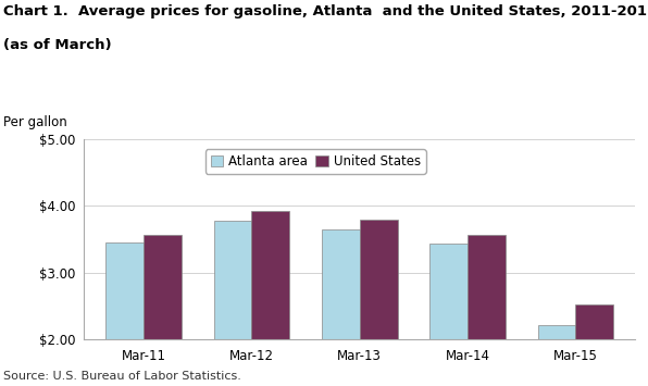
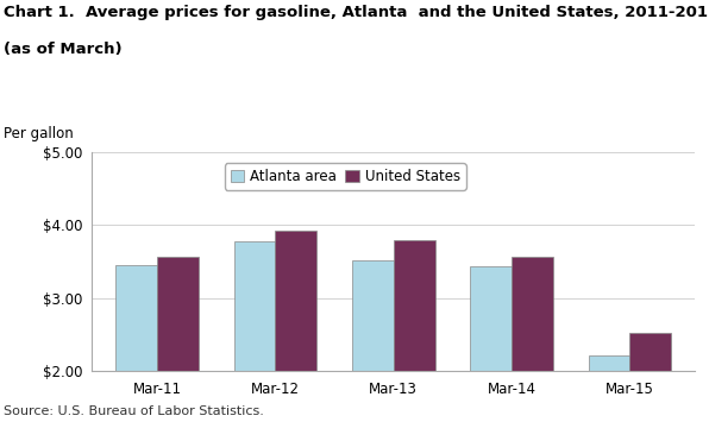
Atlanta area/Mar-13: $3.65 -> $3.52
